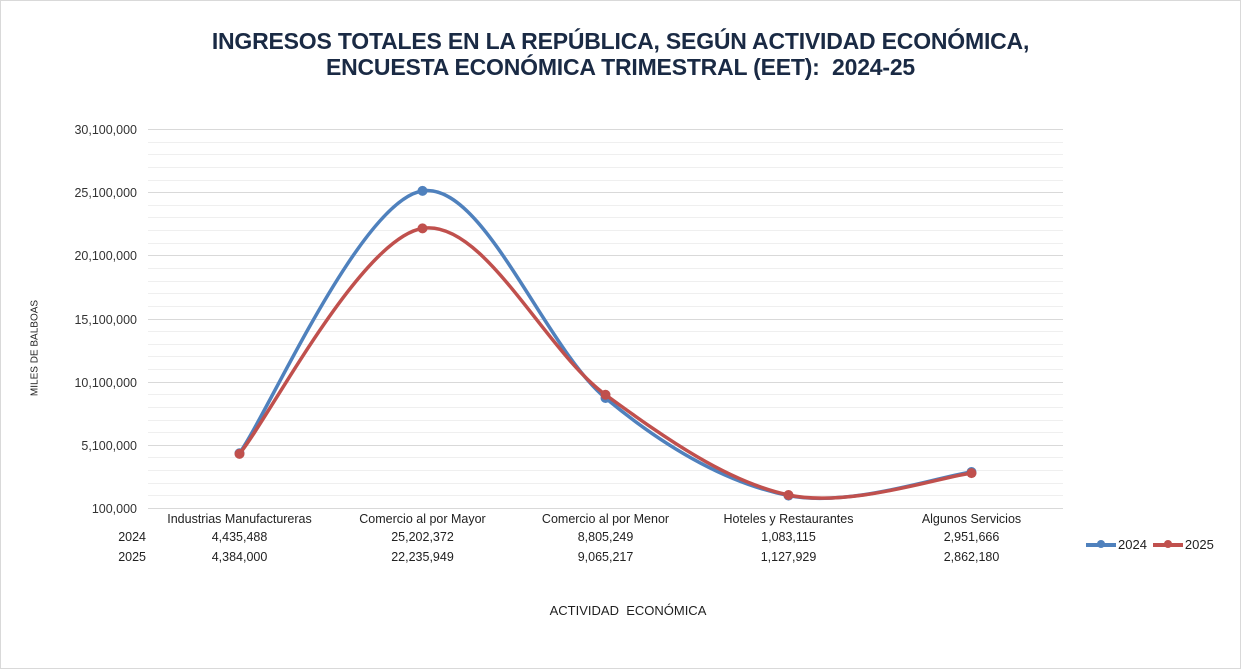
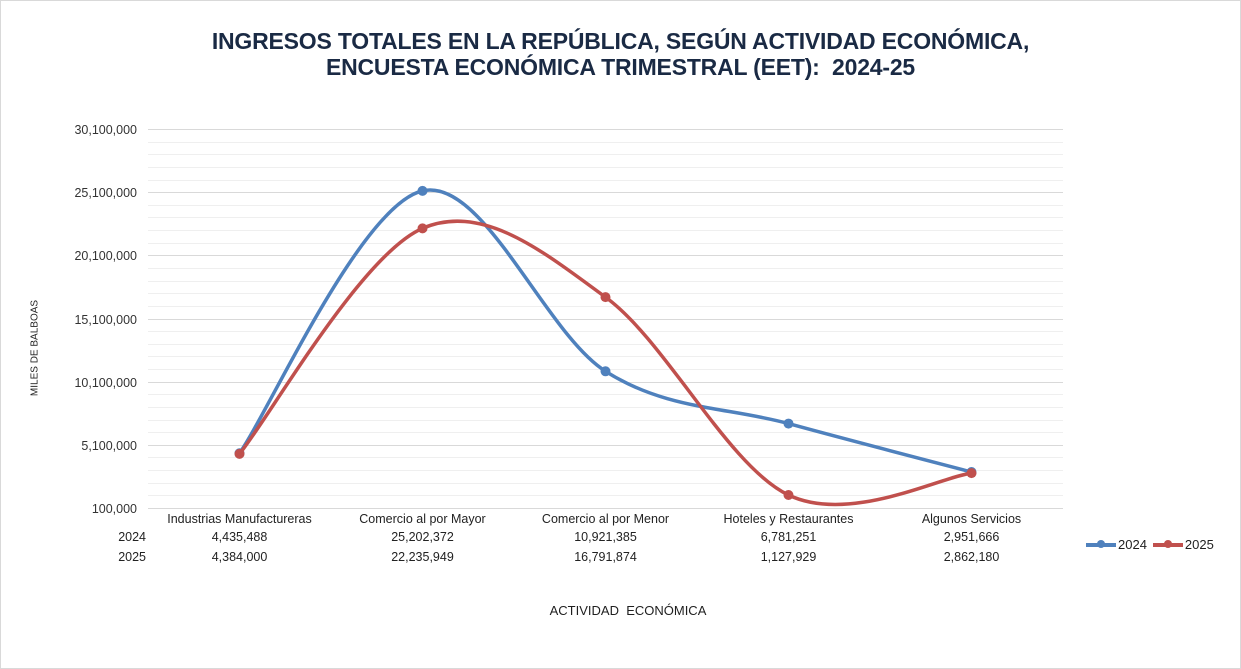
2024/Comercio al por Menor: 8,805,249 -> 10,921,385
2025/Comercio al por Menor: 9,065,217 -> 16,791,874
2024/Hoteles y Restaurantes: 1,083,115 -> 6,781,251
